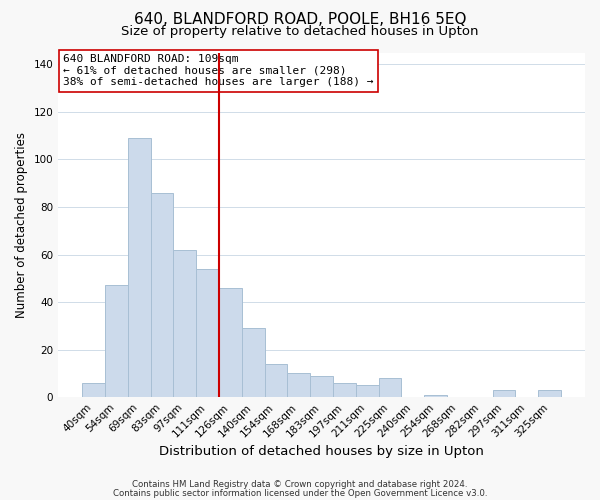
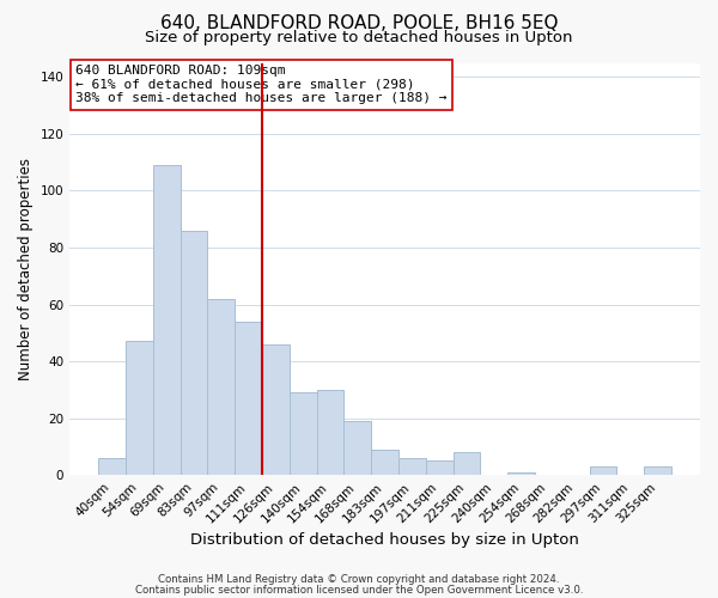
154sqm: 14 -> 30
168sqm: 10 -> 19
